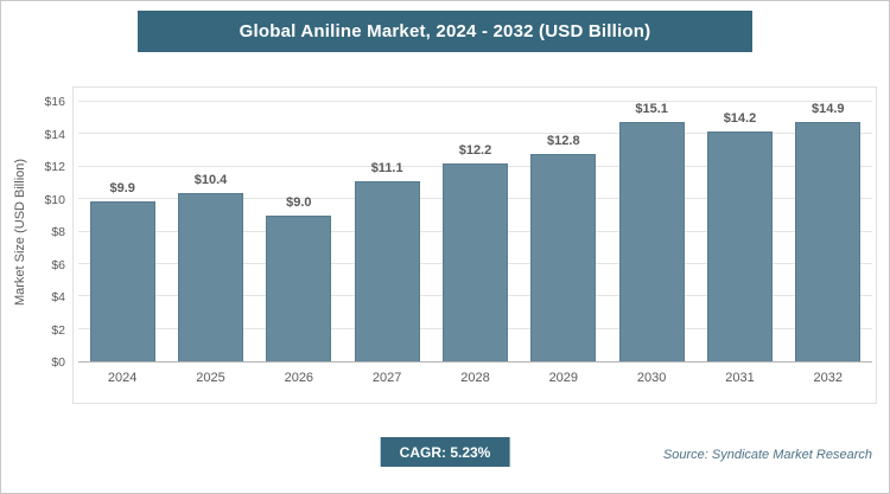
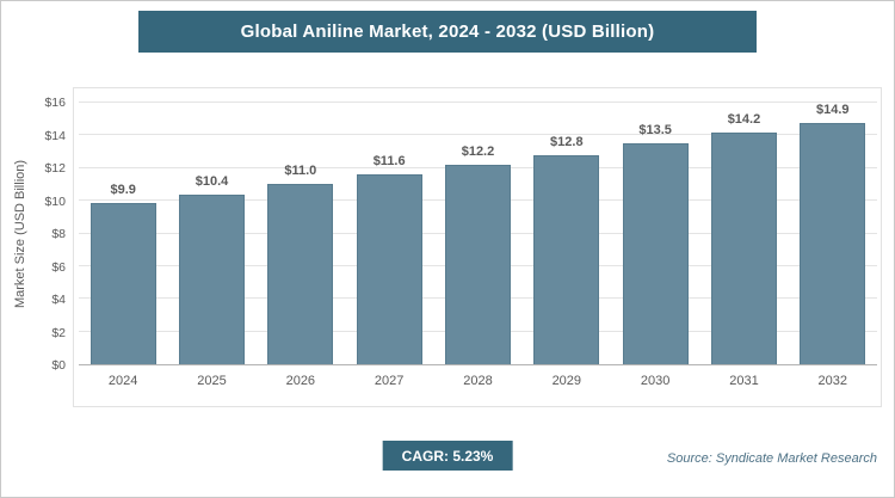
2026: $9.0 -> $11.0
2027: $11.1 -> $11.6
2030: $15.1 -> $13.5
